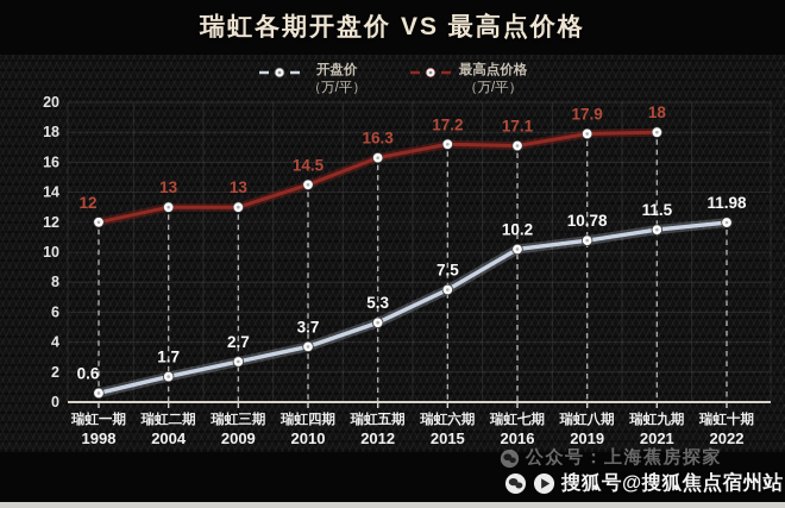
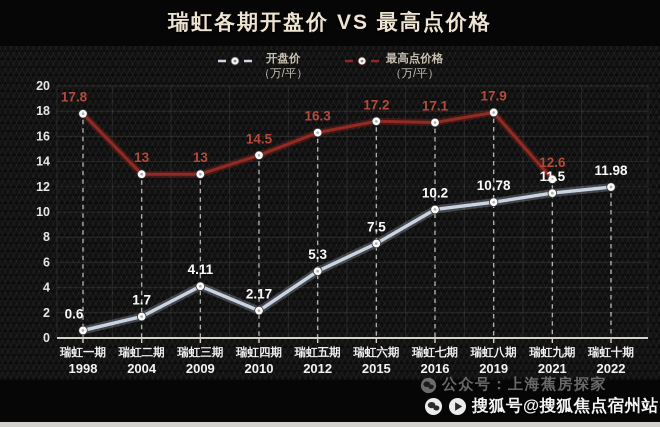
最高点价格（万/平）/瑞虹一期: 12 -> 17.8
开盘价（万/平）/瑞虹三期: 2.7 -> 4.11
开盘价（万/平）/瑞虹四期: 3.7 -> 2.17
最高点价格（万/平）/瑞虹九期: 18 -> 12.6
